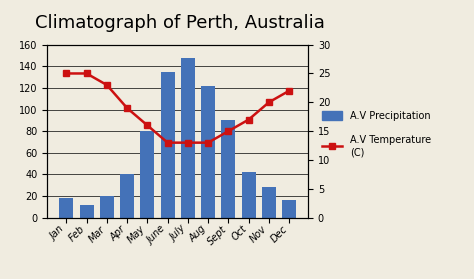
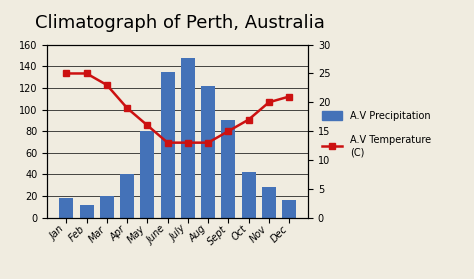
A.V Temperature (C)/Dec: 22 -> 21
